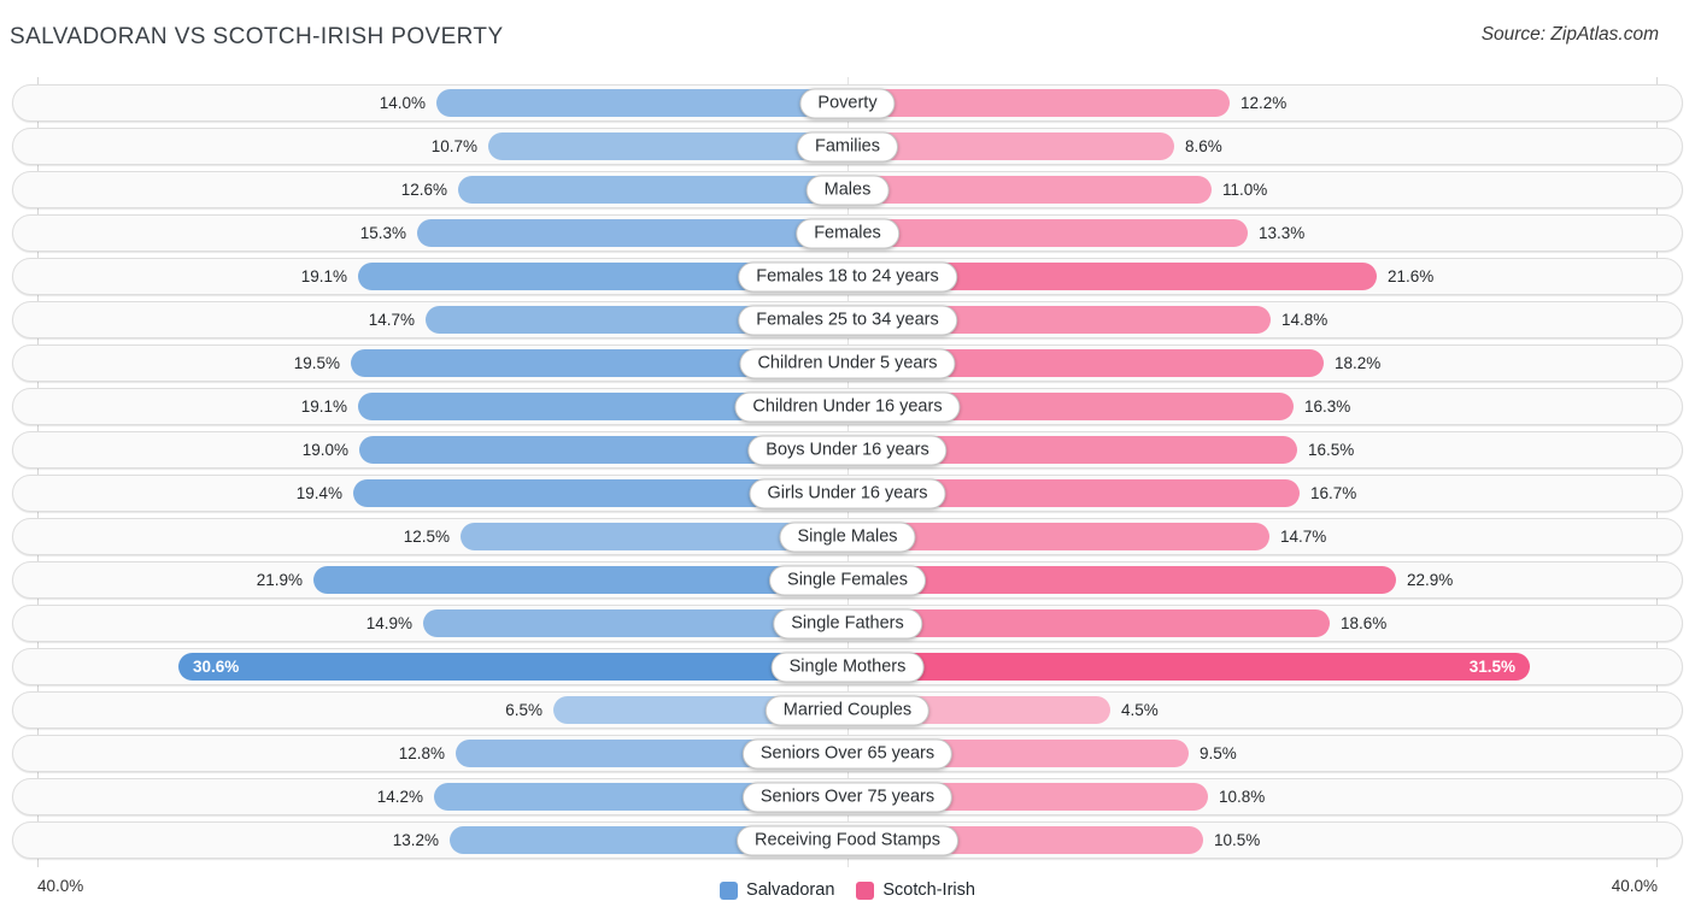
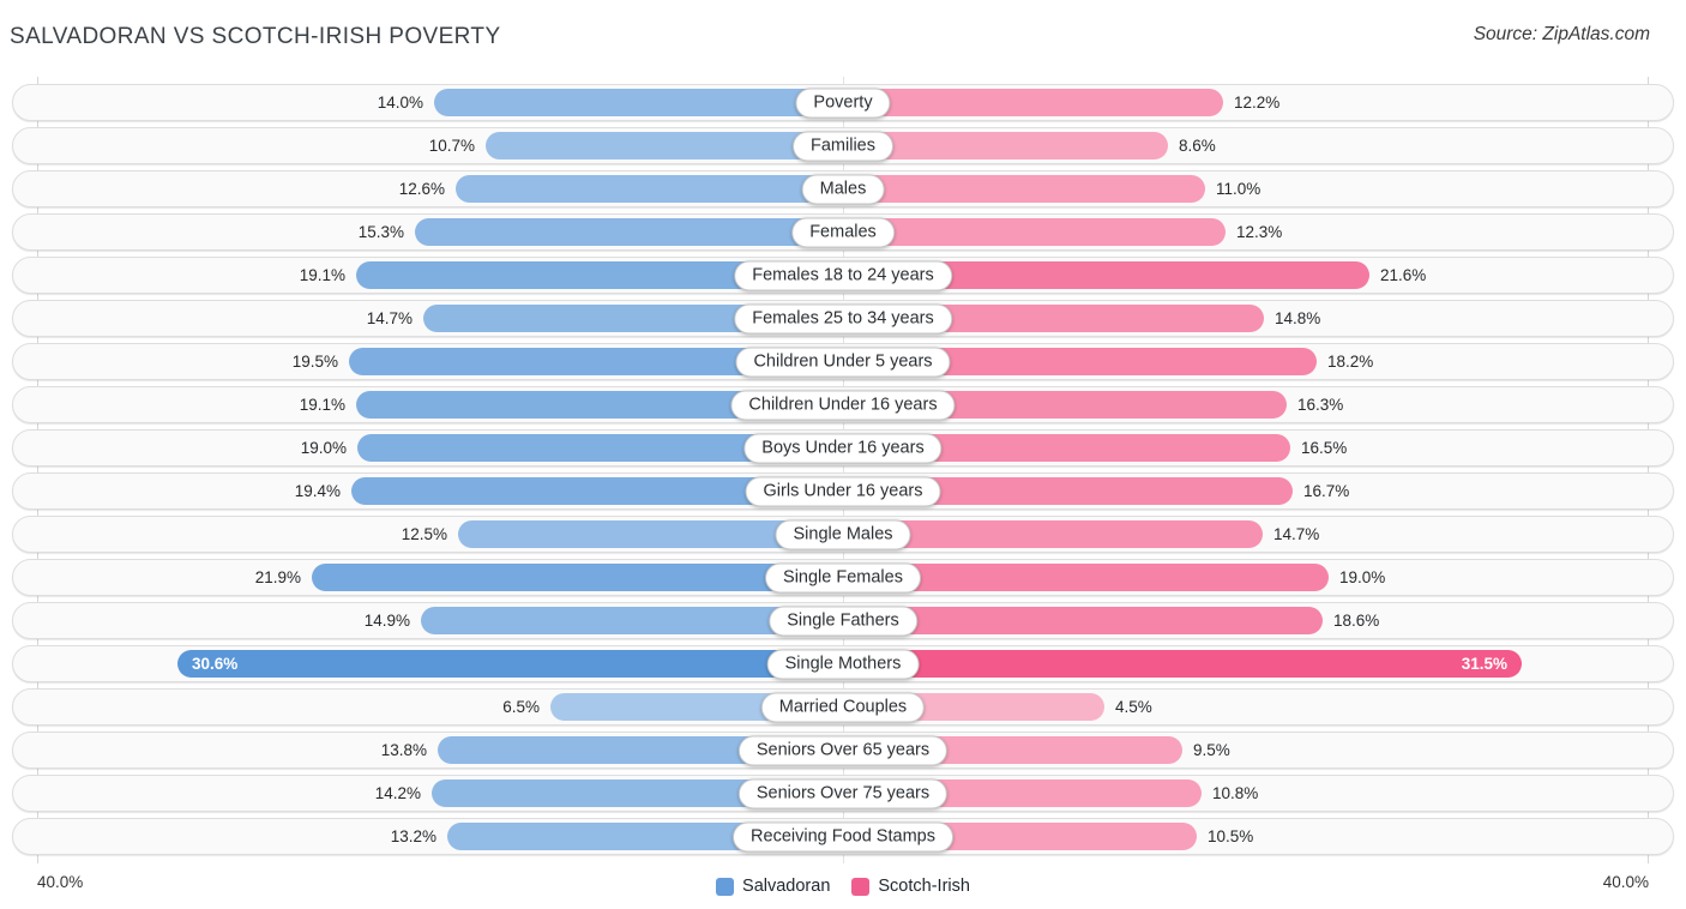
Scotch-Irish/Females: 13.3% -> 12.3%
Scotch-Irish/Single Females: 22.9% -> 19.0%
Salvadoran/Seniors Over 65 years: 12.8% -> 13.8%
